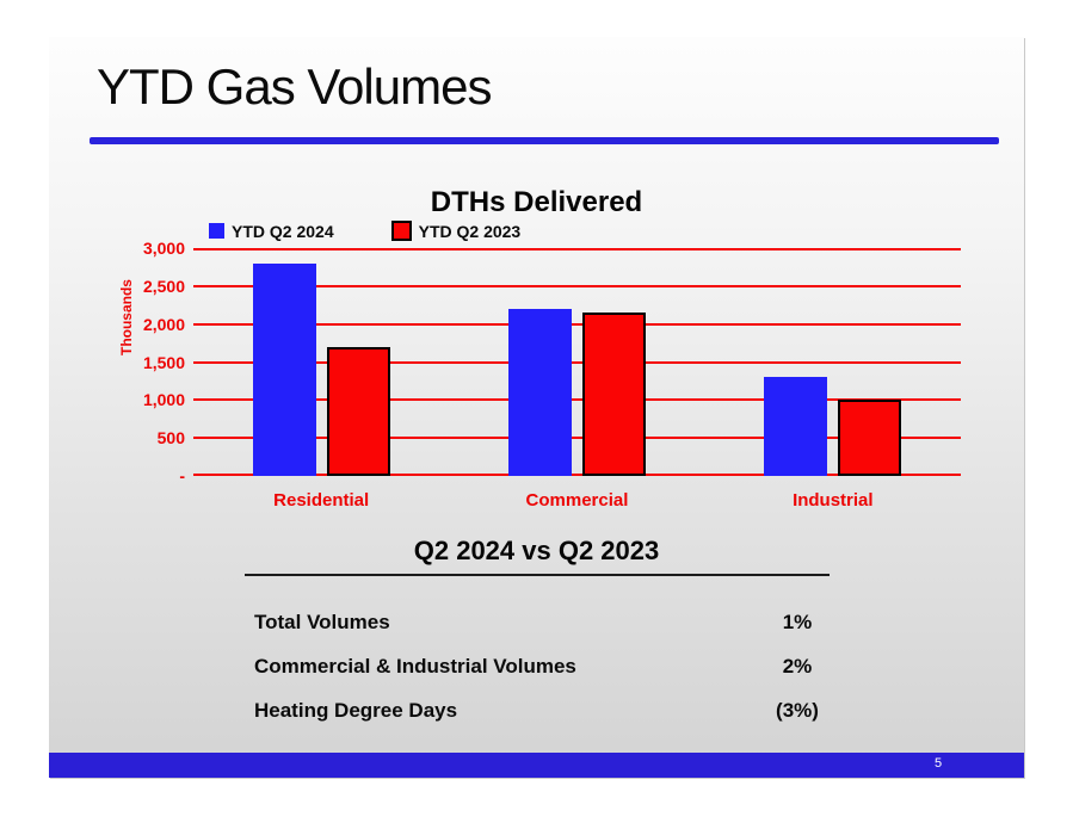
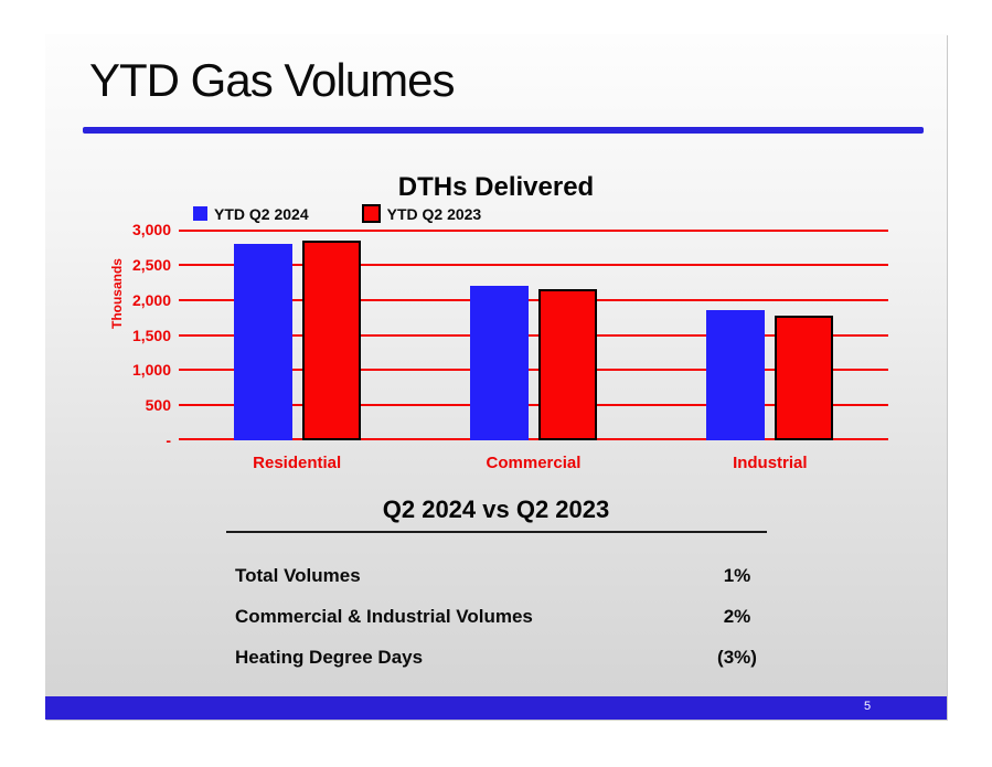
YTD Q2 2023/Residential: 1700 -> 2800
YTD Q2 2024/Industrial: 1300 -> 1800
YTD Q2 2023/Industrial: 1000 -> 1800
